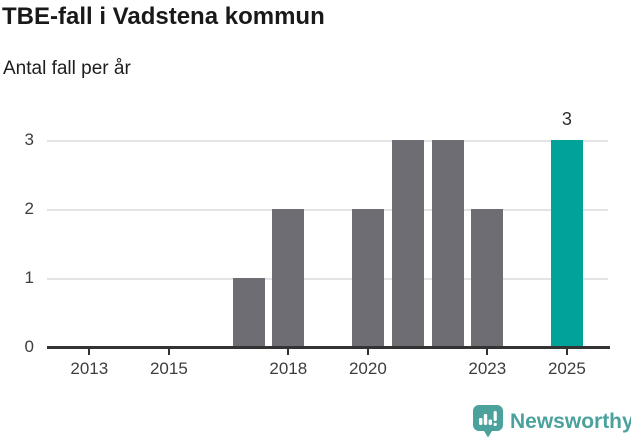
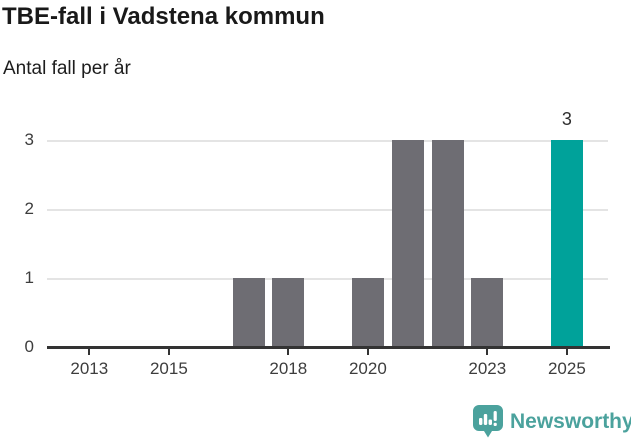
2018: 2 -> 1
2020: 2 -> 1
2023: 2 -> 1
